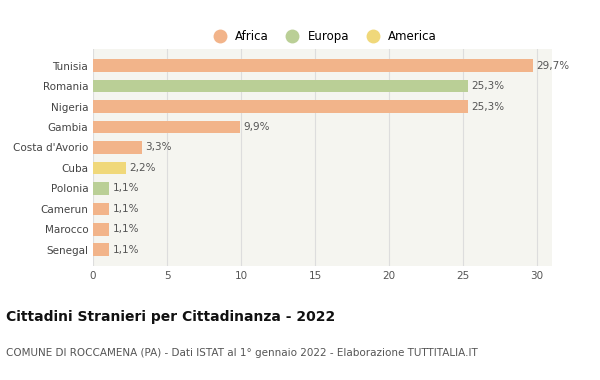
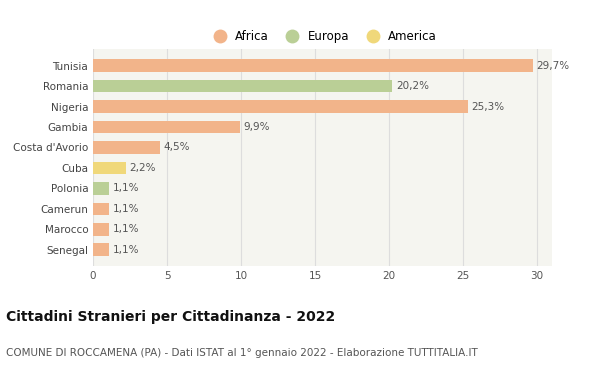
Romania: 25,3% -> 20,2%
Costa d'Avorio: 3,3% -> 4,5%
